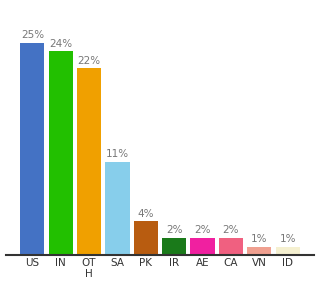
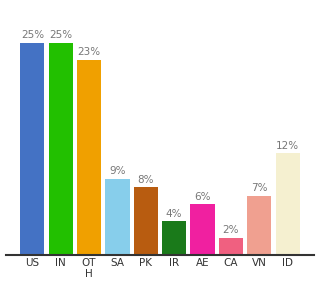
IN: 24% -> 25%
OT H: 22% -> 23%
SA: 11% -> 9%
PK: 4% -> 8%
IR: 2% -> 4%
AE: 2% -> 6%
VN: 1% -> 7%
ID: 1% -> 12%
